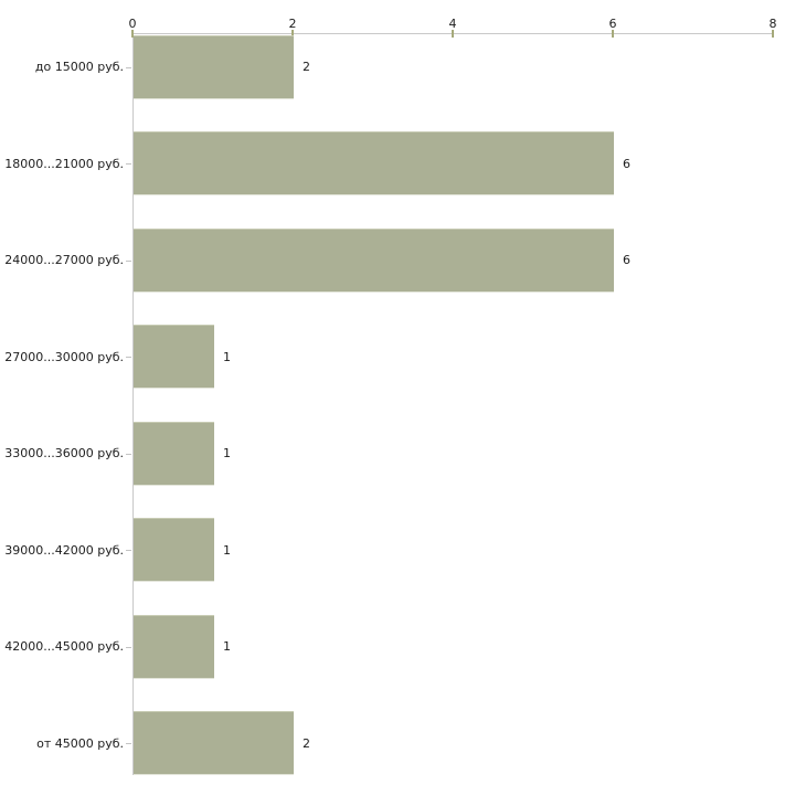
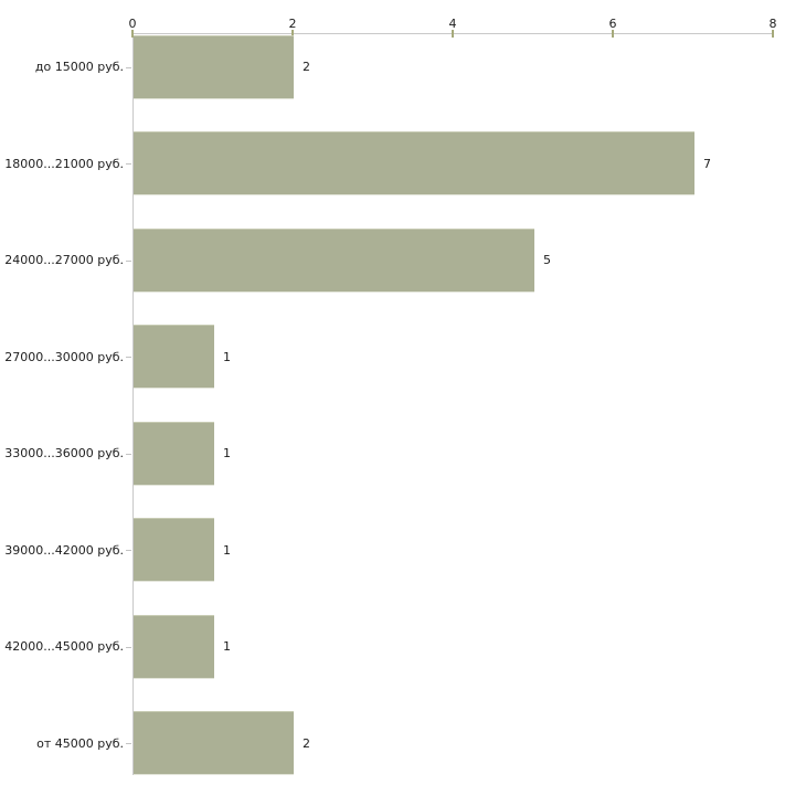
18000...21000 руб.: 6 -> 7
24000...27000 руб.: 6 -> 5
